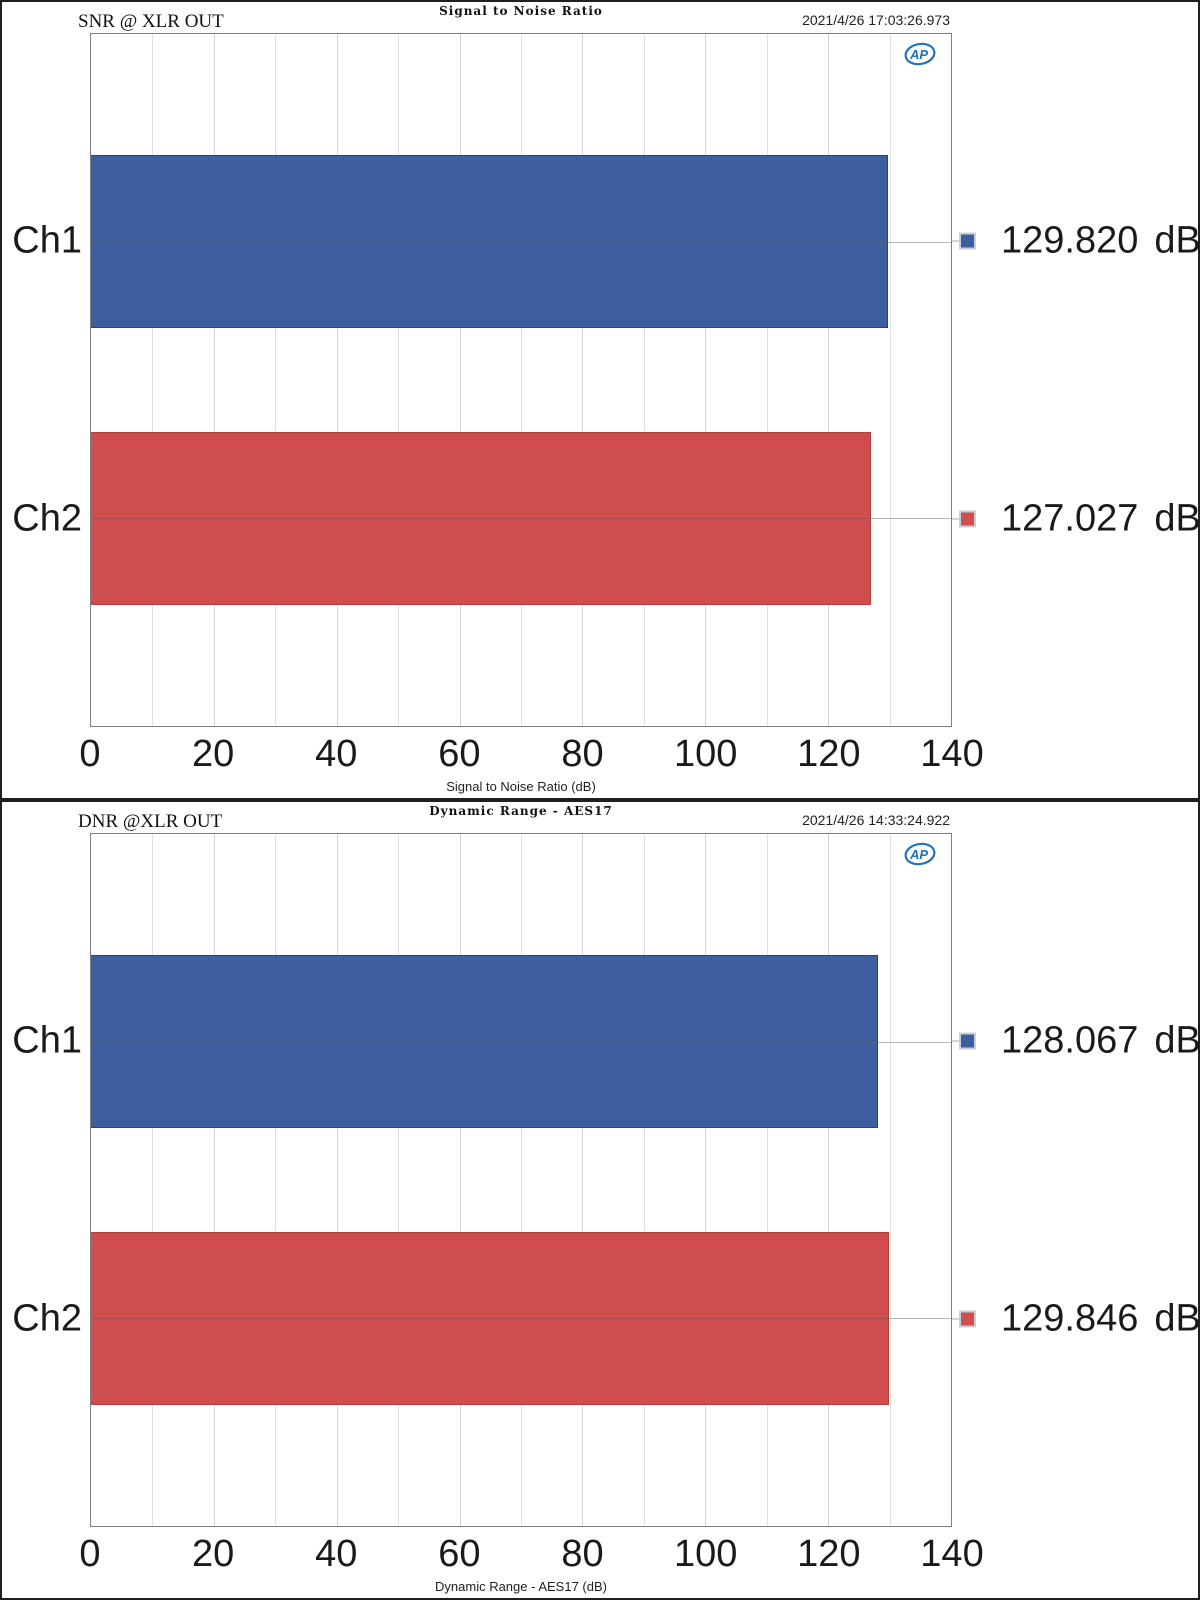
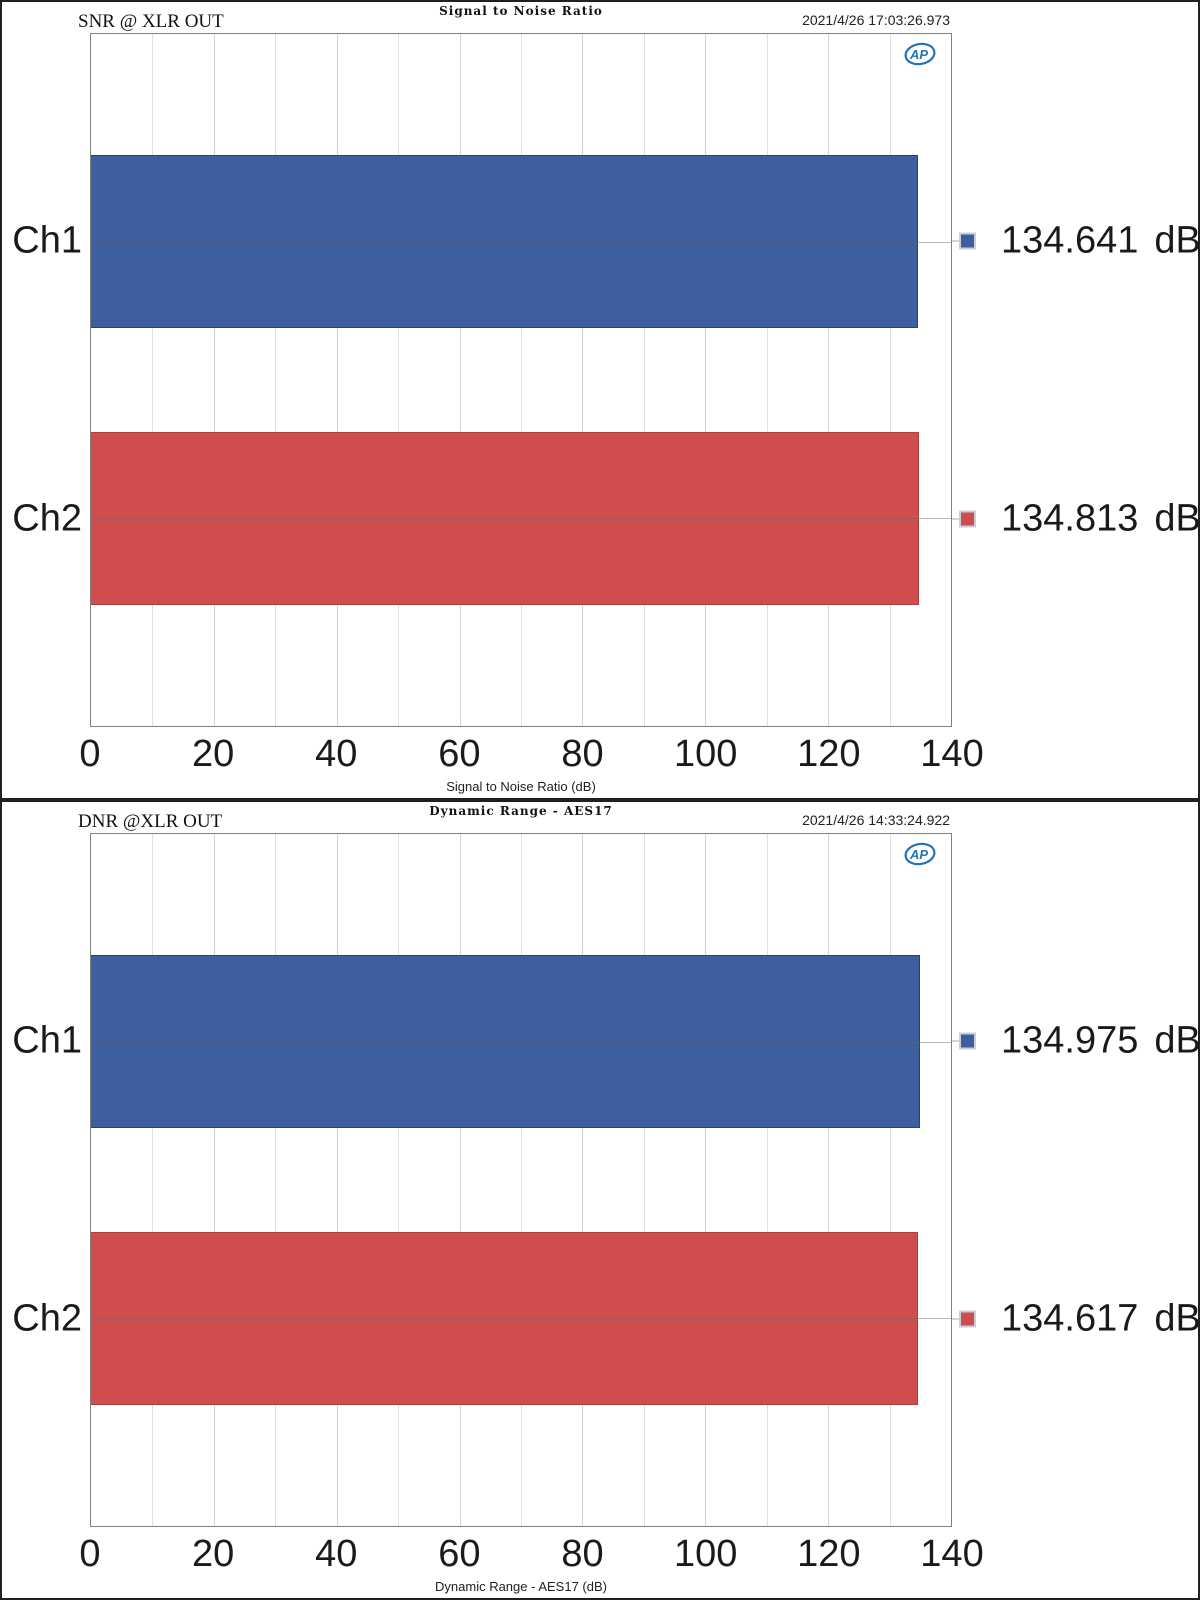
Signal to Noise Ratio/Ch1: 129.820 -> 134.641
Signal to Noise Ratio/Ch2: 127.027 -> 134.813
Dynamic Range - AES17/Ch1: 128.067 -> 134.975
Dynamic Range - AES17/Ch2: 129.846 -> 134.617
